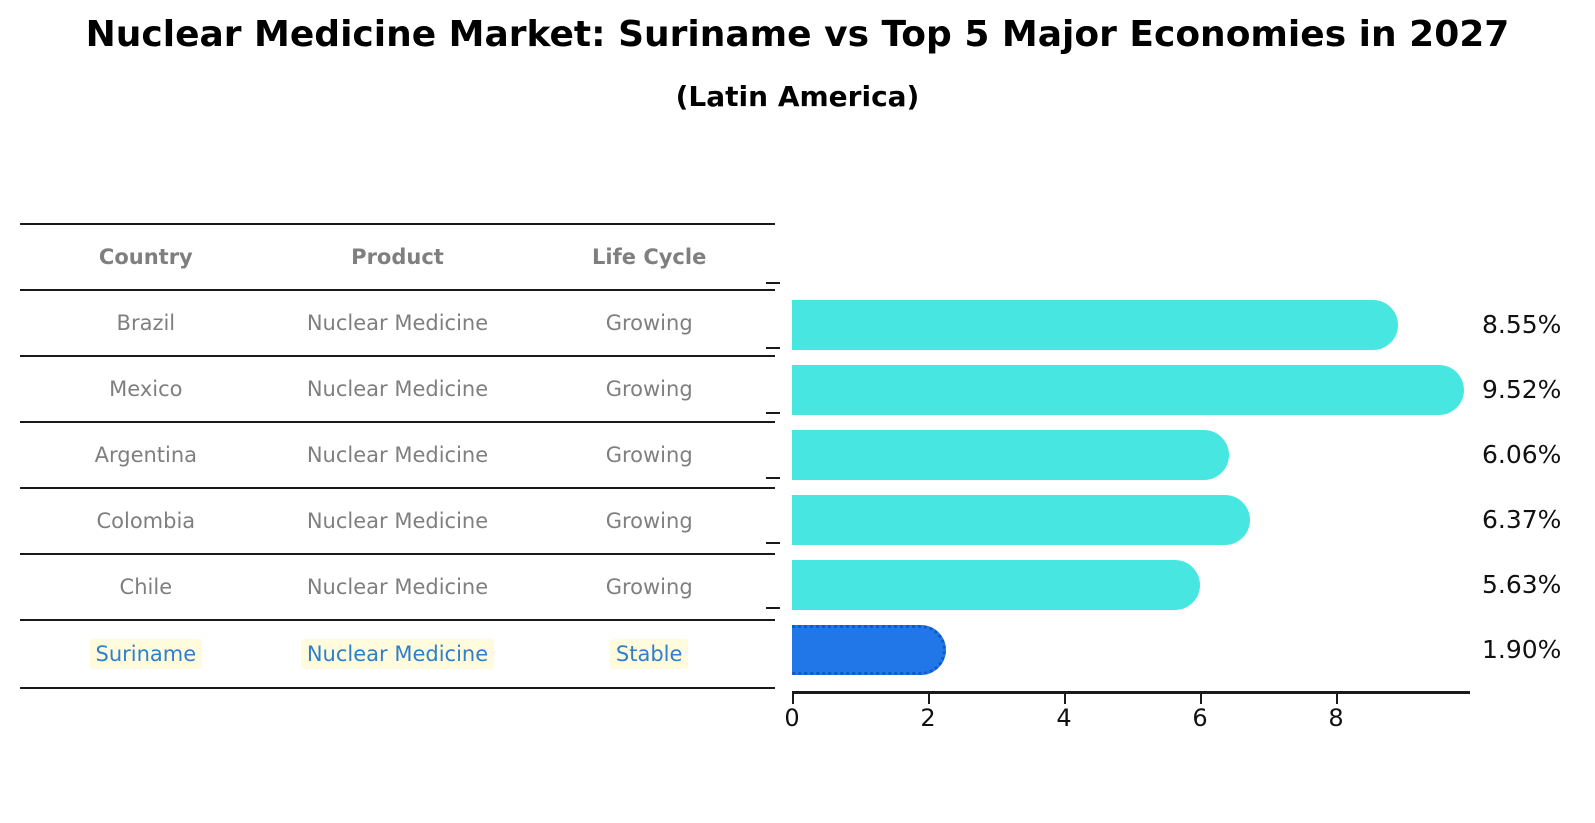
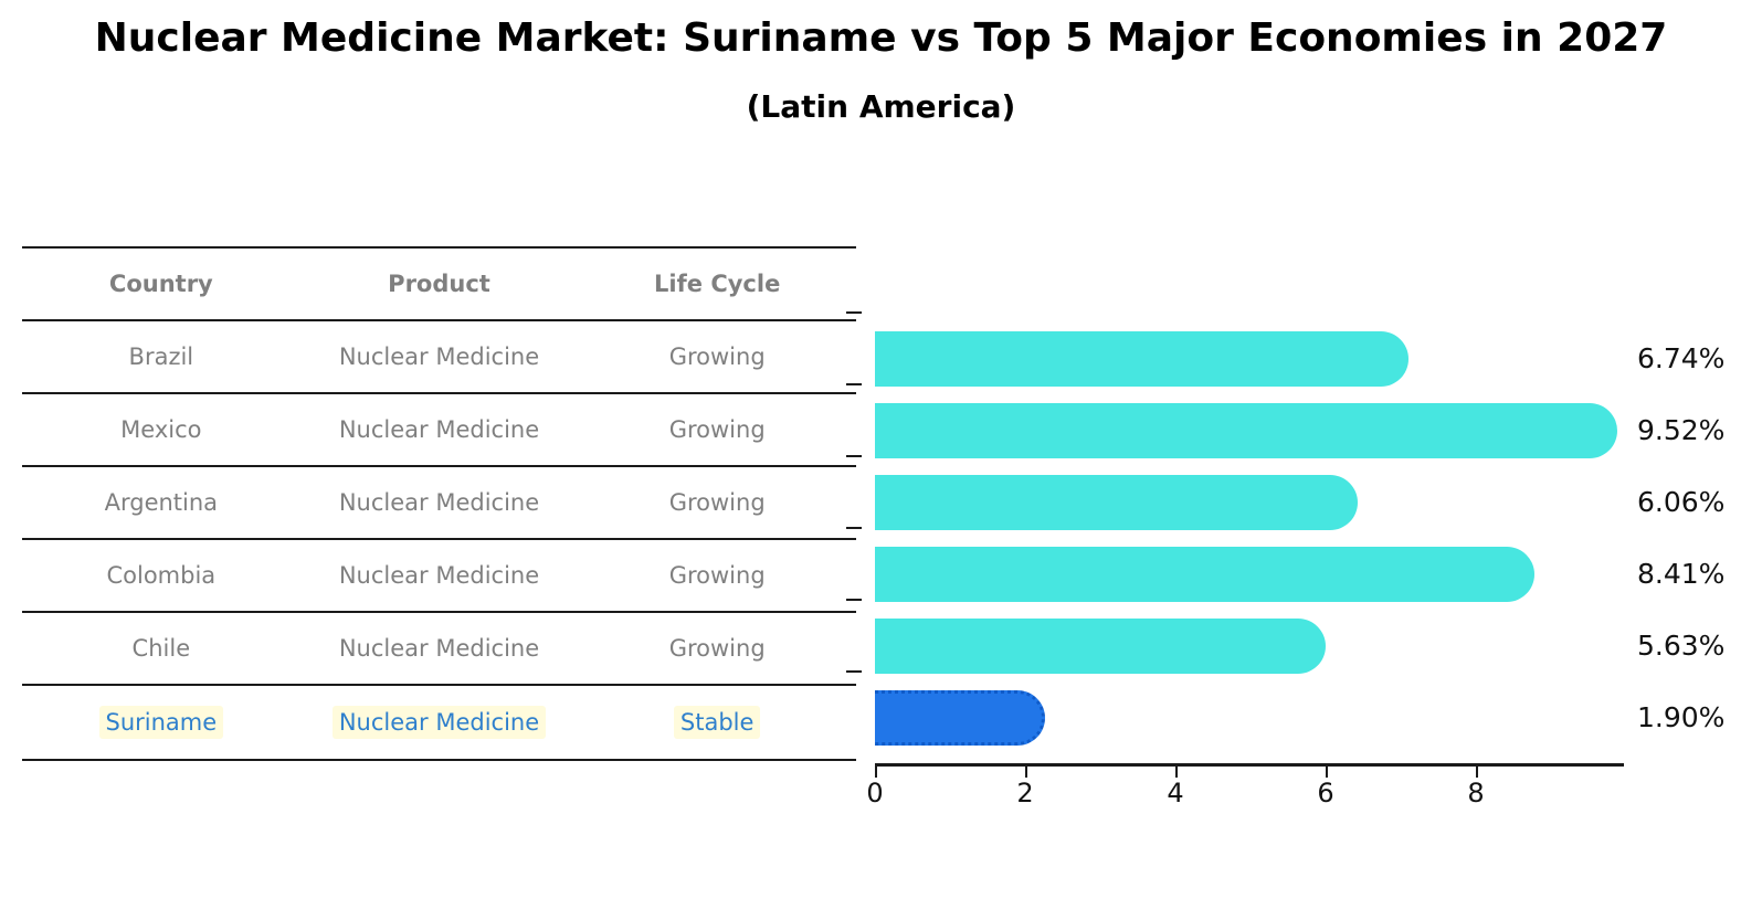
Brazil: 8.55% -> 6.74%
Colombia: 6.37% -> 8.41%
